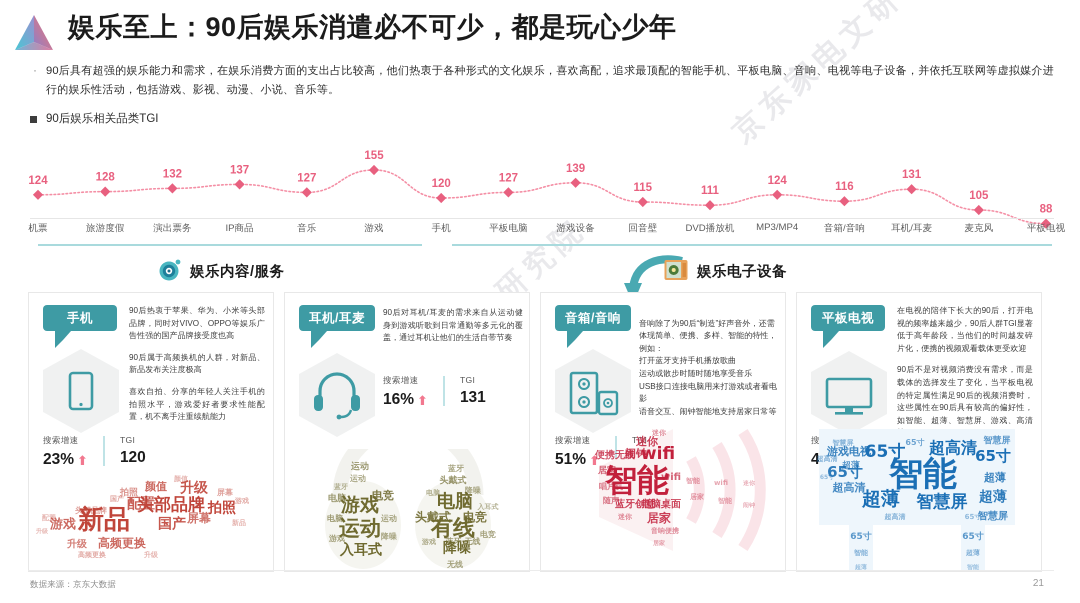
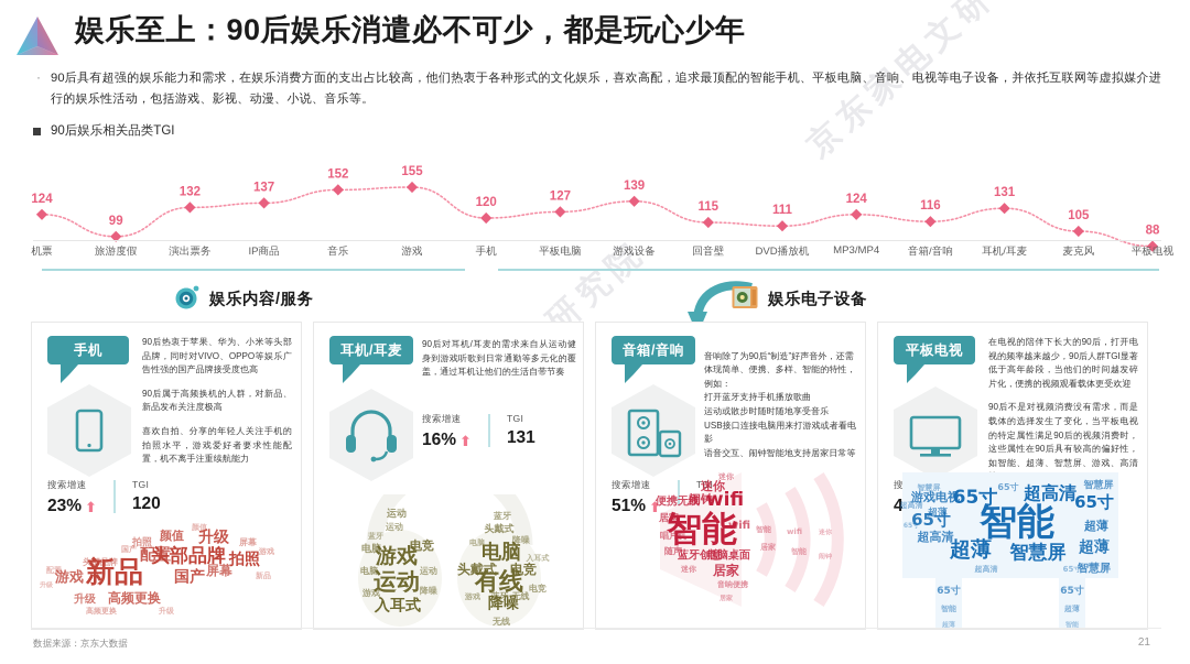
旅游度假: 128 -> 99
音乐: 127 -> 152
